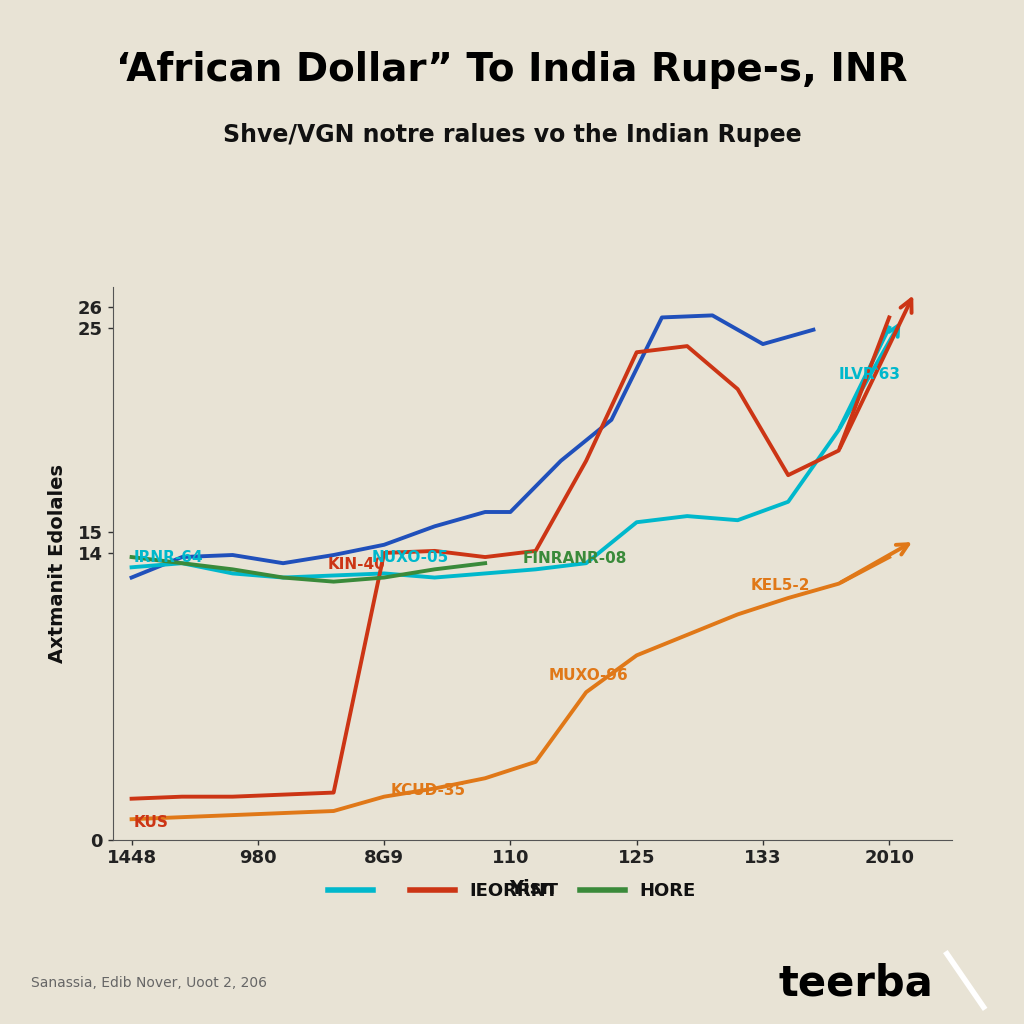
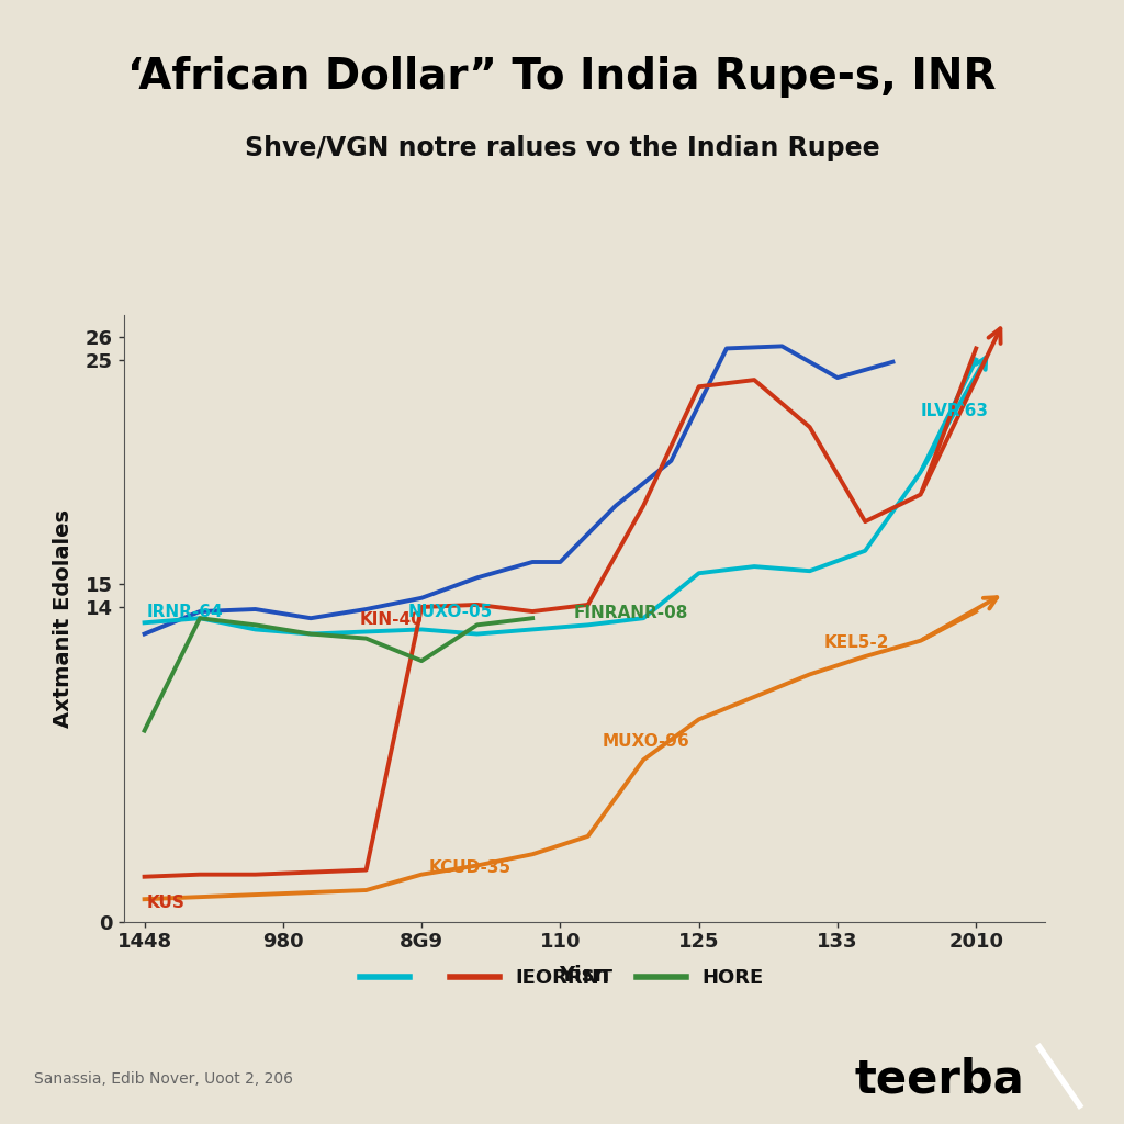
HORE/1448: 13.8 -> 8.5
HORE/8G9: 12.8 -> 11.6
